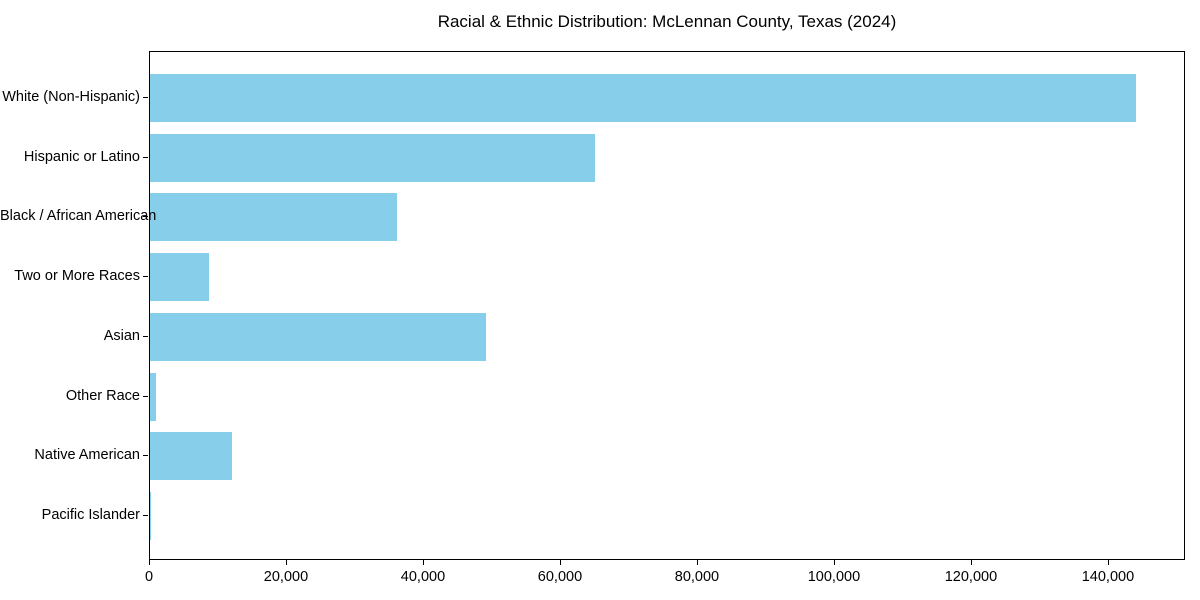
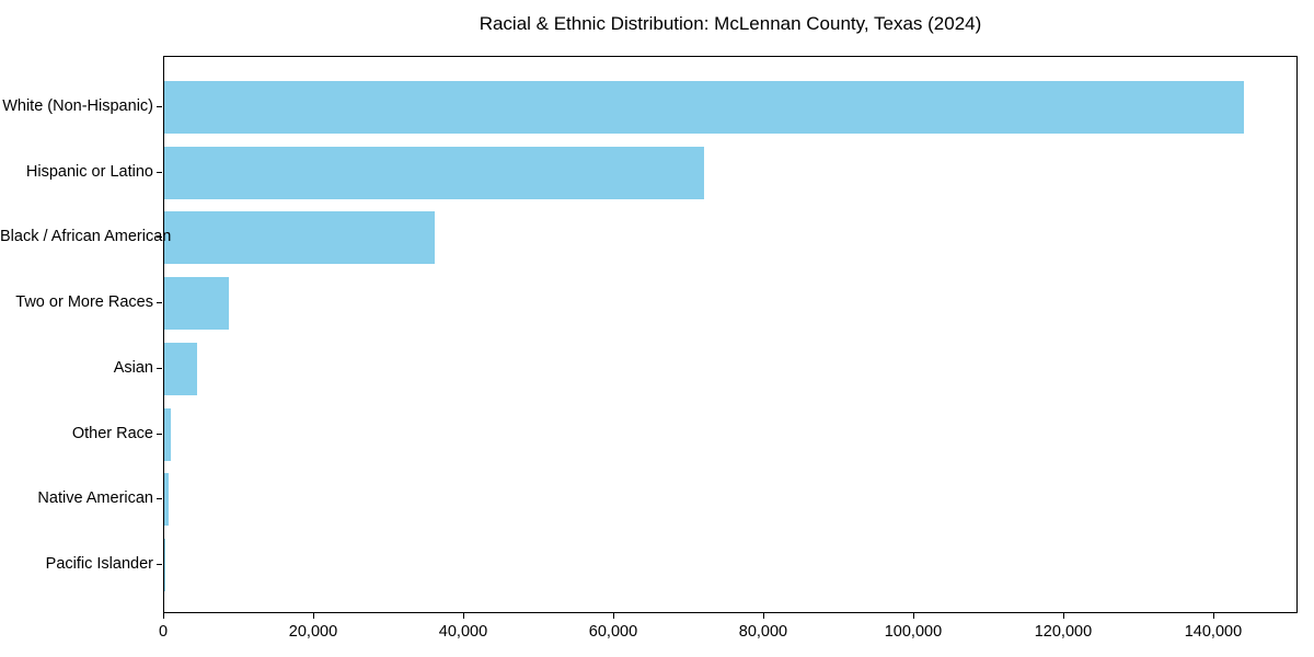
Hispanic or Latino: 65000 -> 72000
Asian: 49000 -> 4000
Native American: 12000 -> 1000
